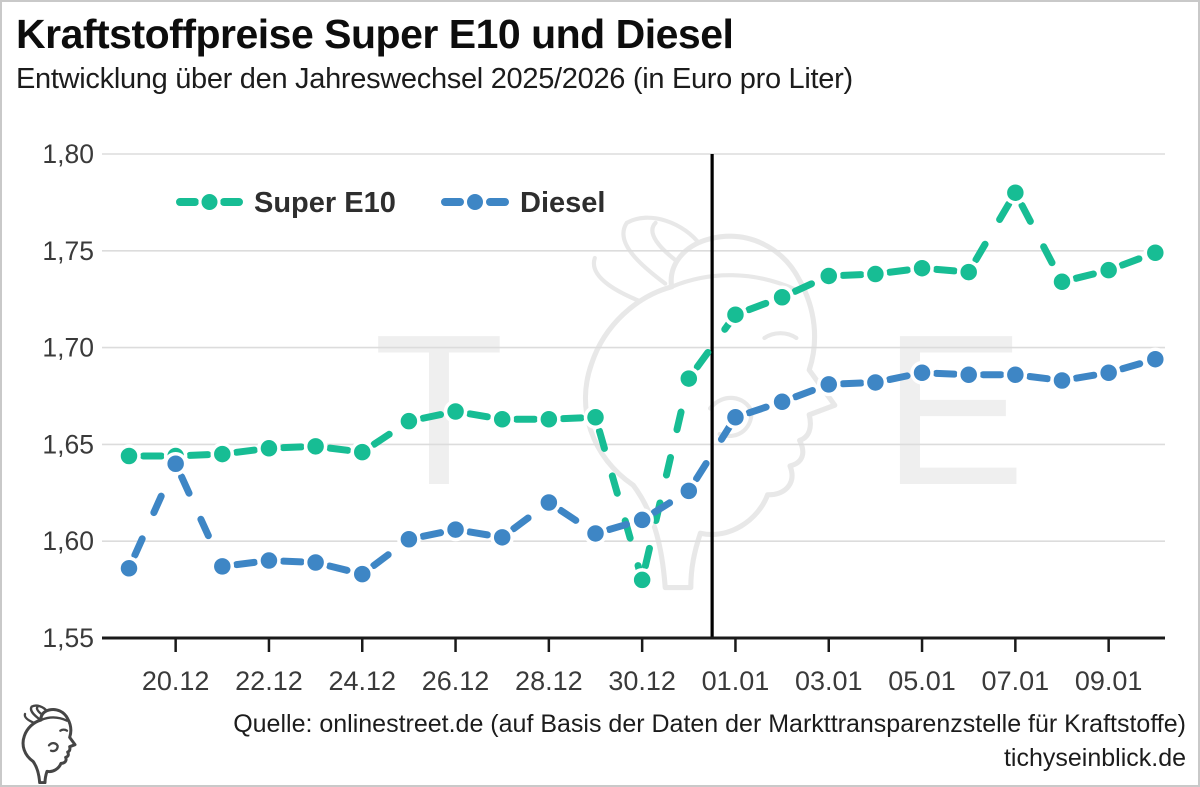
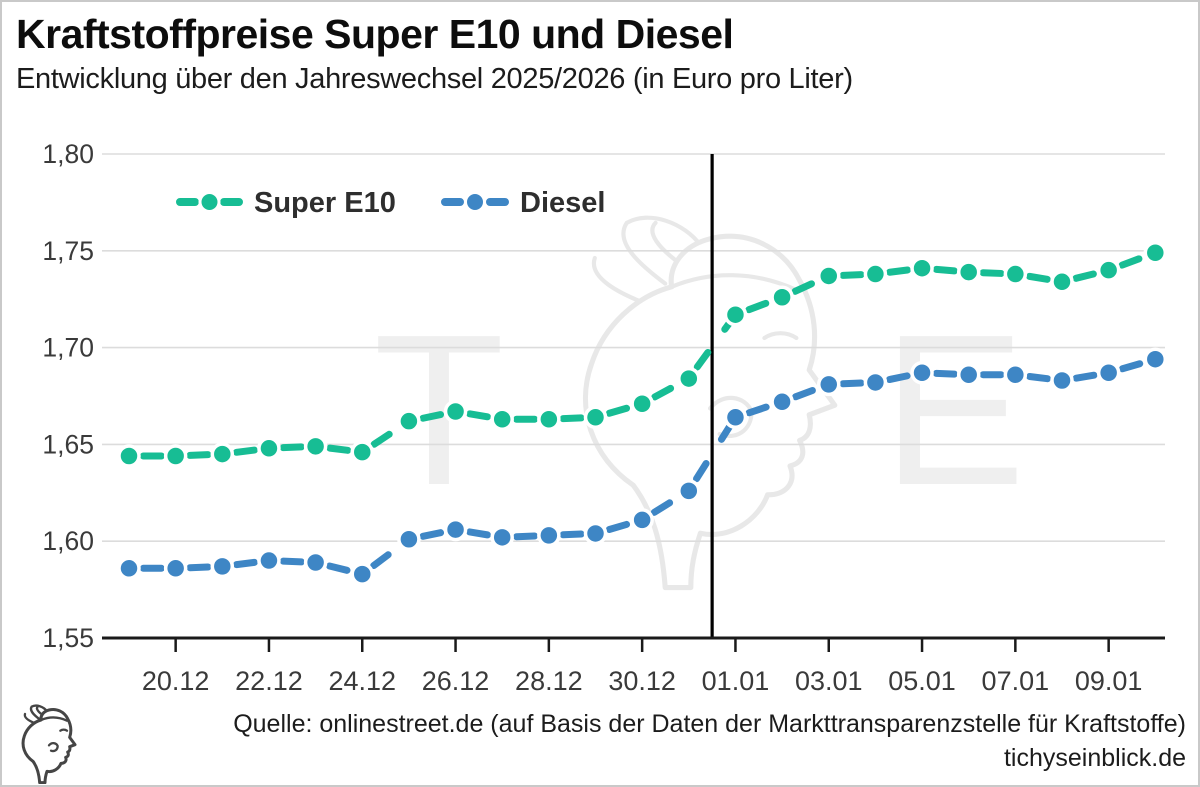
Diesel/20.12: 1,64 -> 1,59
Diesel/28.12: 1,62 -> 1,60
Super E10/30.12: 1,58 -> 1,67
Super E10/07.01: 1,78 -> 1,74
